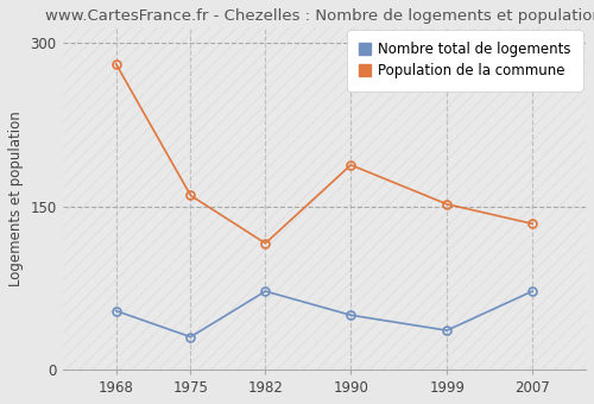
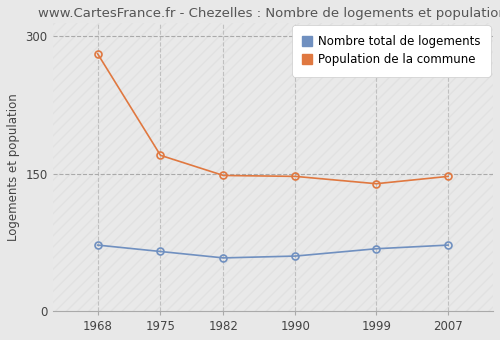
Nombre total de logements/1968: 54 -> 72
Nombre total de logements/1975: 30 -> 65
Population de la commune/1975: 160 -> 170
Nombre total de logements/1982: 72 -> 58
Population de la commune/1982: 116 -> 148
Nombre total de logements/1990: 50 -> 60
Population de la commune/1990: 188 -> 147
Nombre total de logements/1999: 36 -> 68
Population de la commune/1999: 152 -> 139
Population de la commune/2007: 134 -> 147
